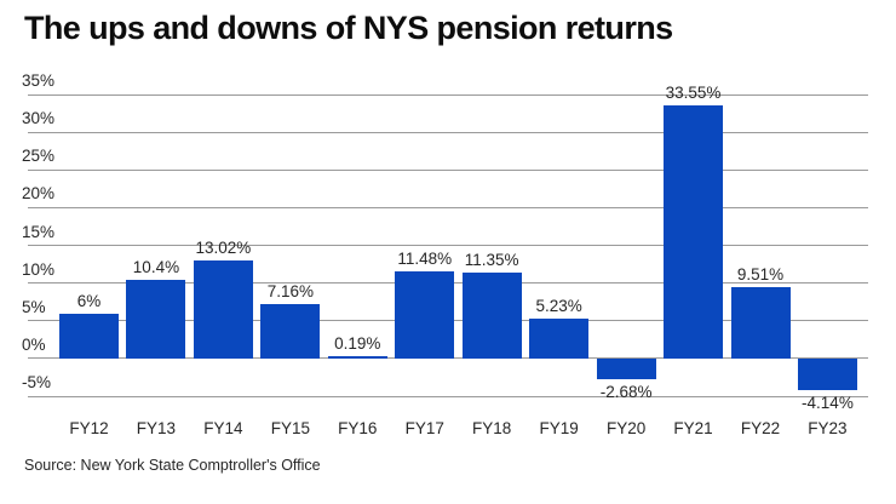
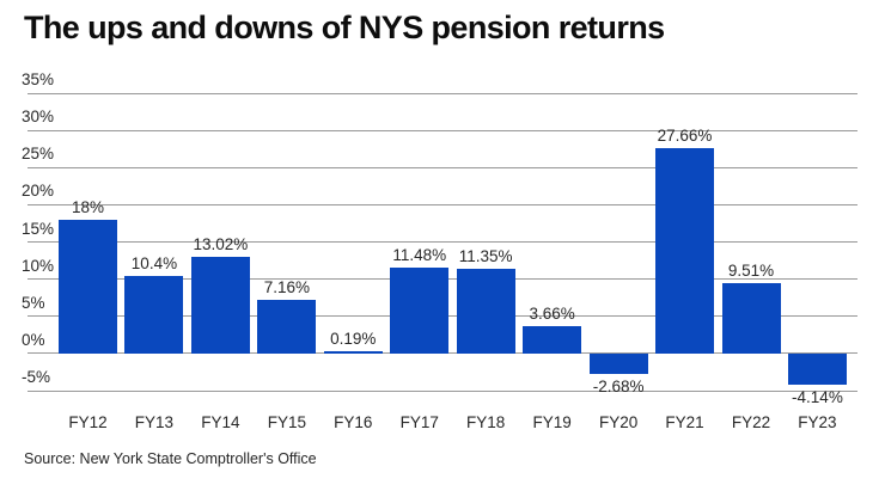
FY12: 6% -> 18%
FY19: 5.23% -> 3.66%
FY21: 33.55% -> 27.66%
